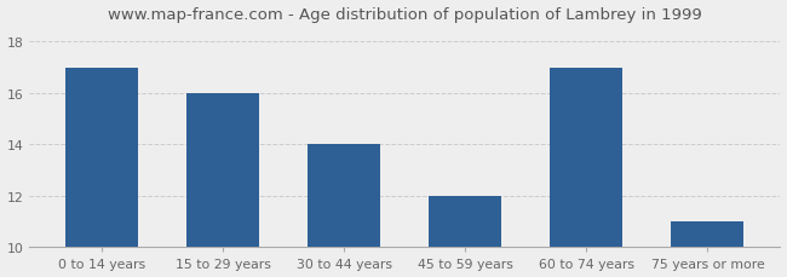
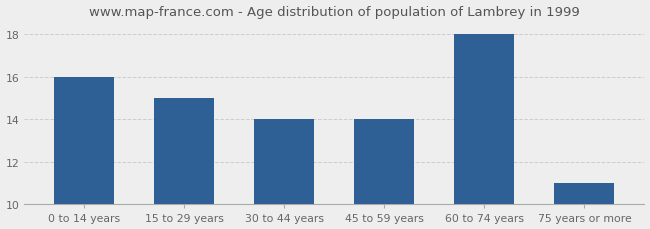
0 to 14 years: 17 -> 16
15 to 29 years: 16 -> 15
45 to 59 years: 12 -> 14
60 to 74 years: 17 -> 18
